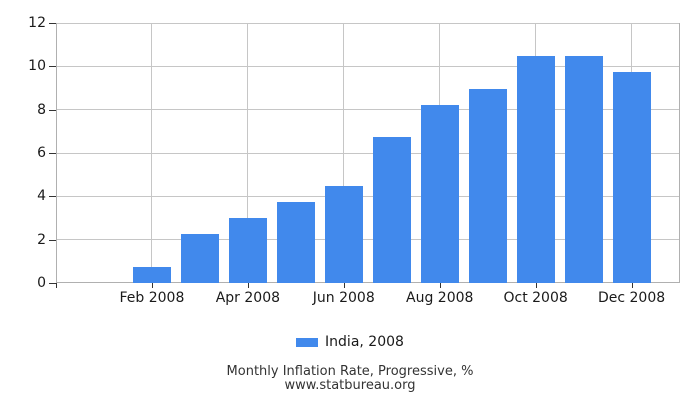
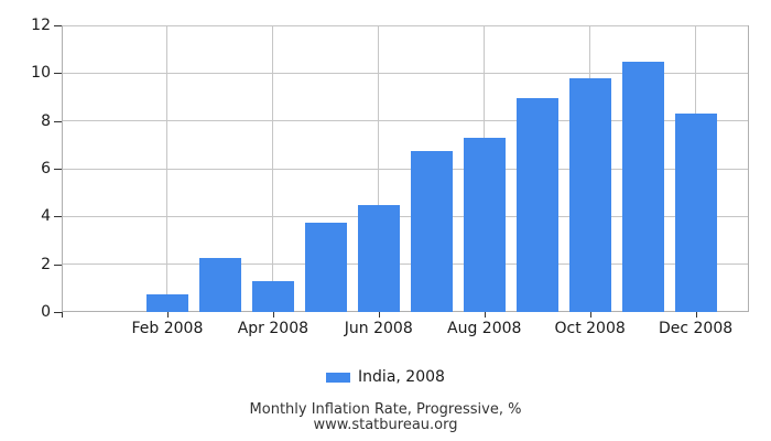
Apr 2008: 3.0 -> 1.3
Aug 2008: 8.2 -> 7.3
Oct 2008: 10.5 -> 9.8
Dec 2008: 9.8 -> 8.3
